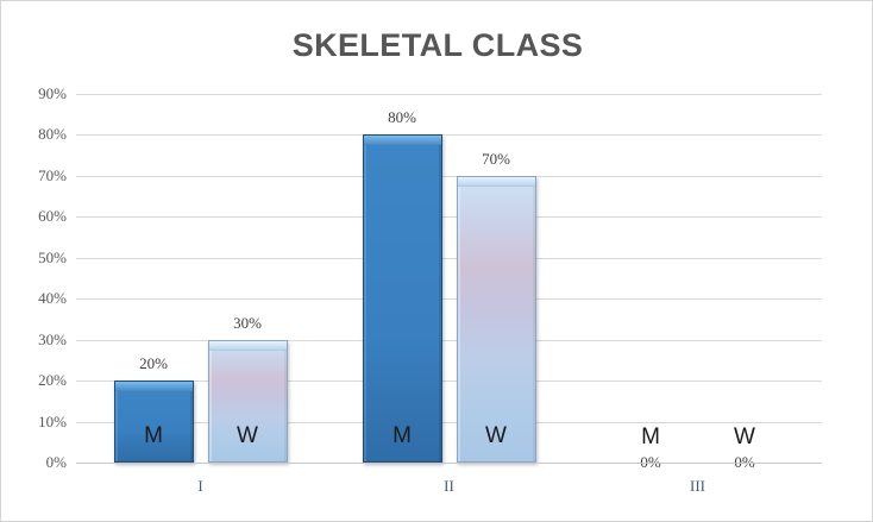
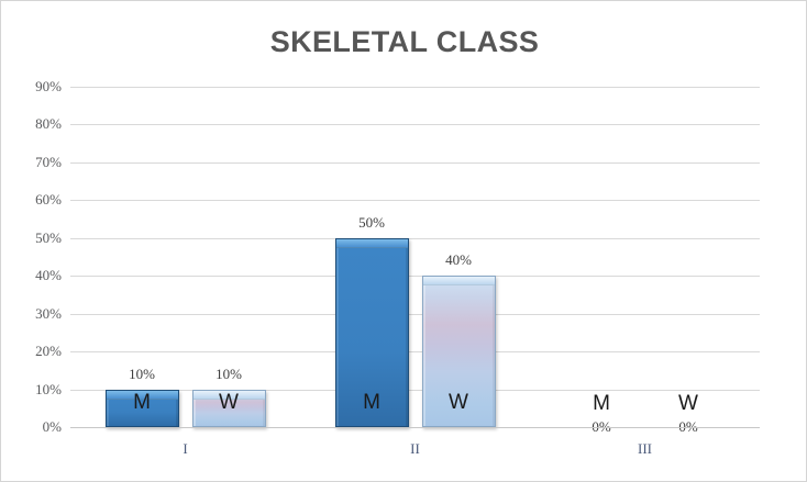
M/I: 20% -> 10%
W/I: 30% -> 10%
M/II: 80% -> 50%
W/II: 70% -> 40%
